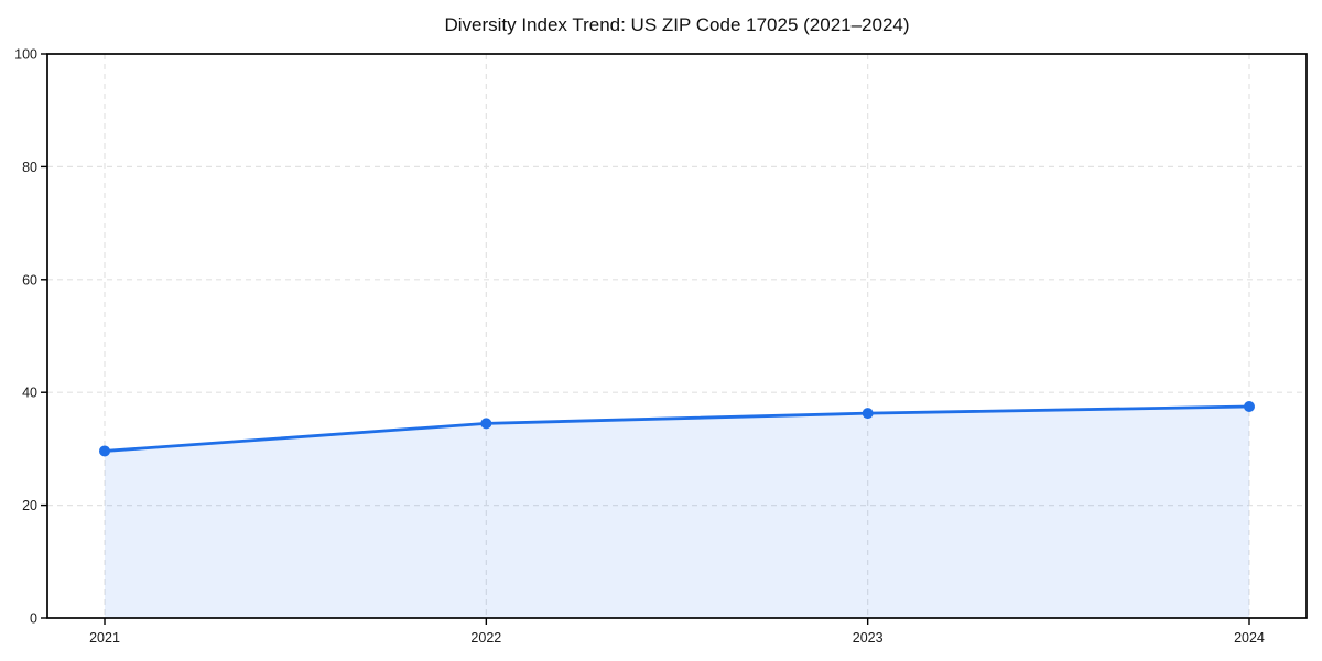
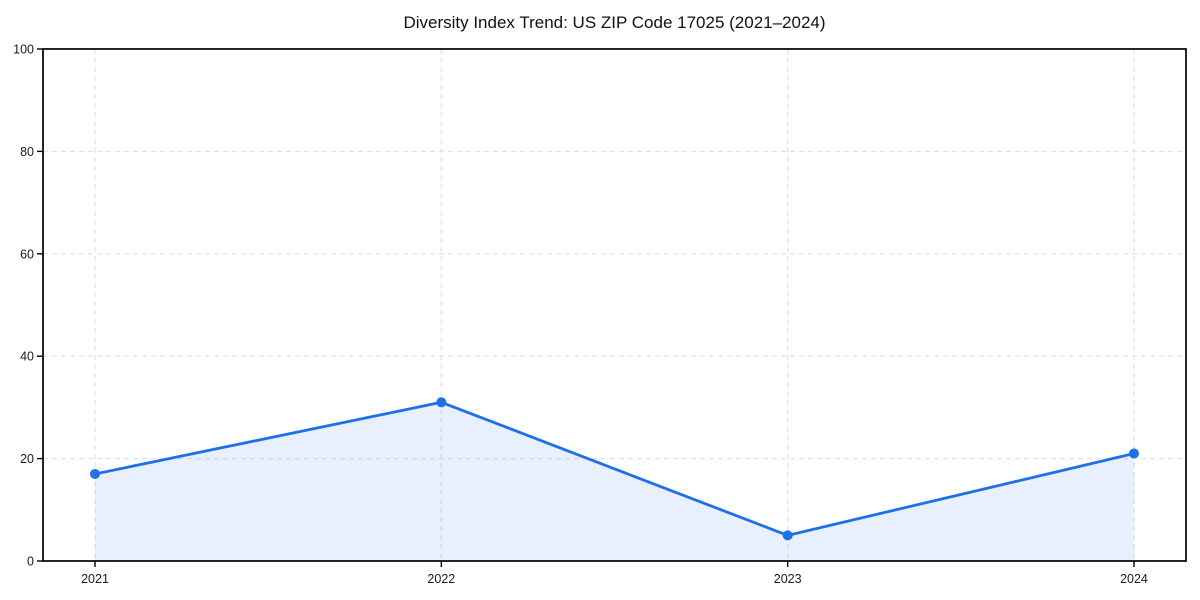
2021: 30 -> 17
2022: 34 -> 31
2023: 36 -> 5
2024: 38 -> 21
